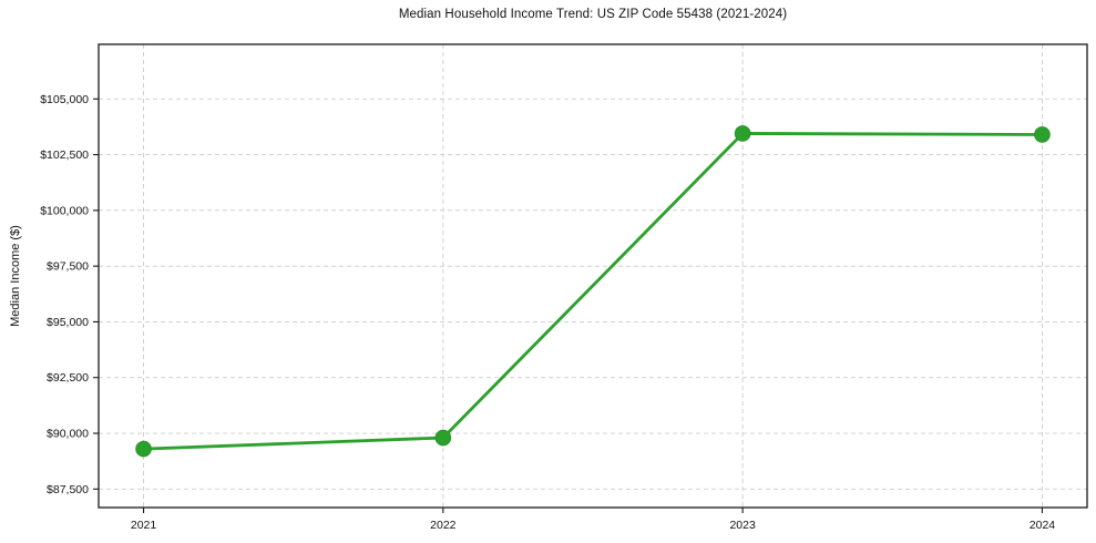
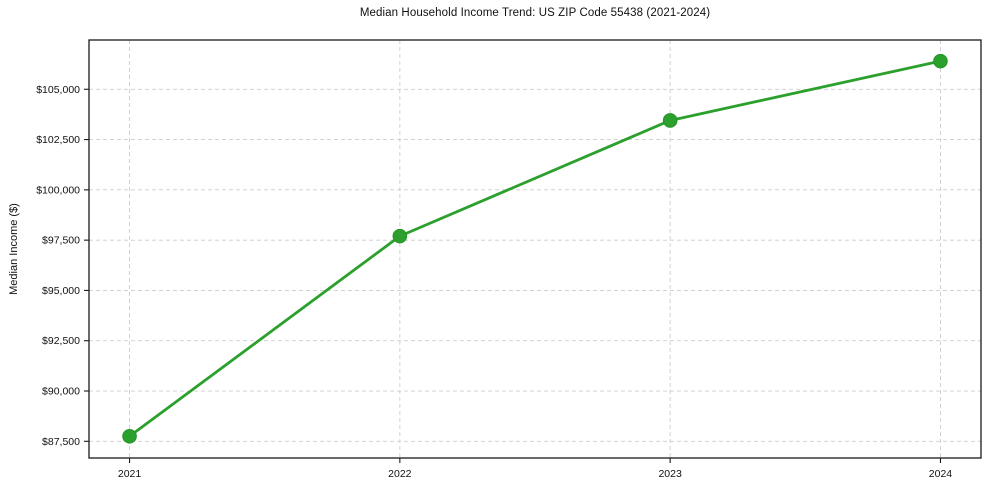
2021: $89300 -> $87800
2022: $89800 -> $97700
2024: $103400 -> $106400
